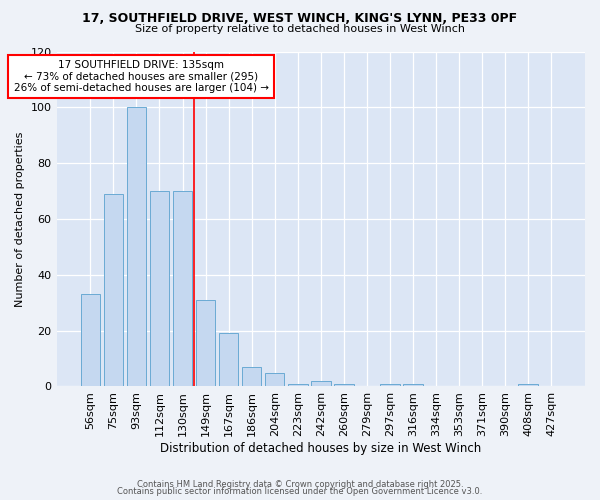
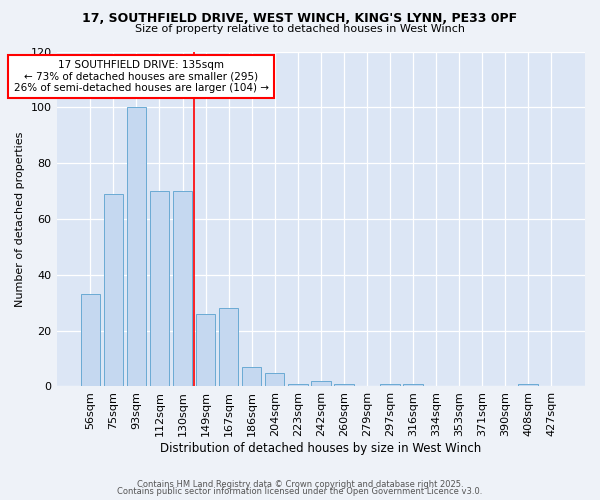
149sqm: 31 -> 26
167sqm: 19 -> 28
